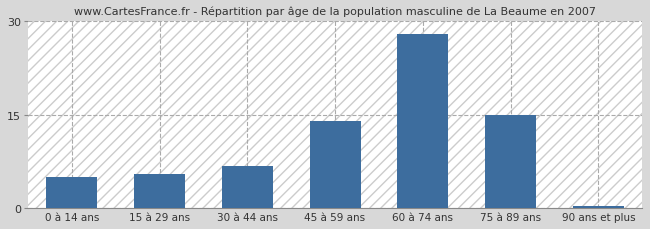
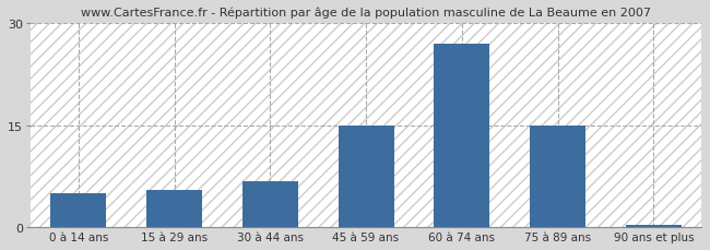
45 à 59 ans: 14.0 -> 15.0
60 à 74 ans: 28.0 -> 27.0
